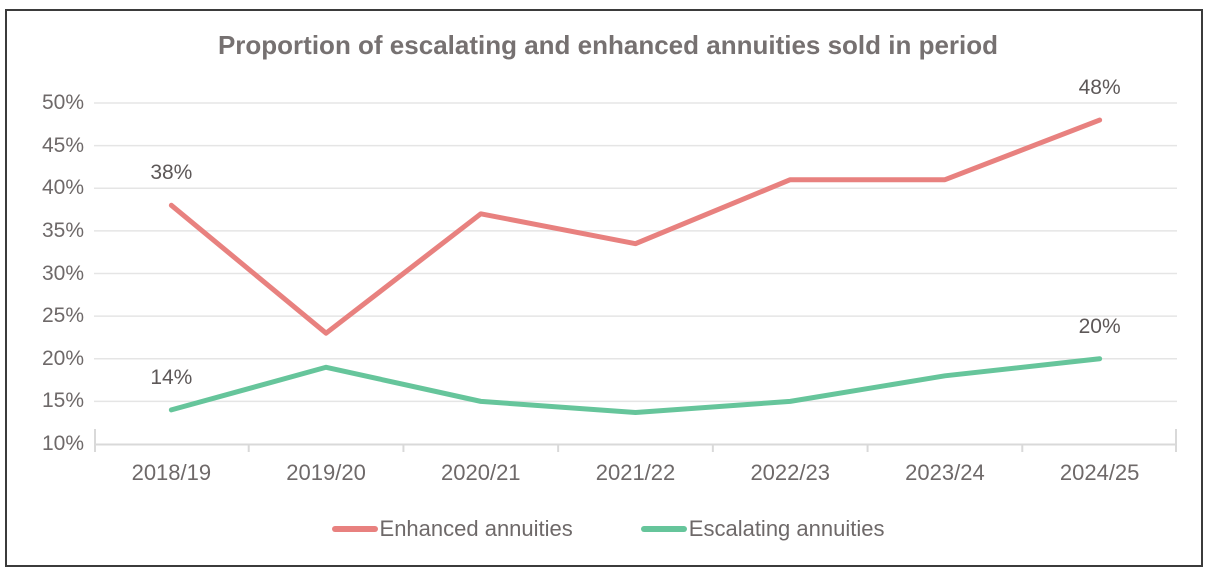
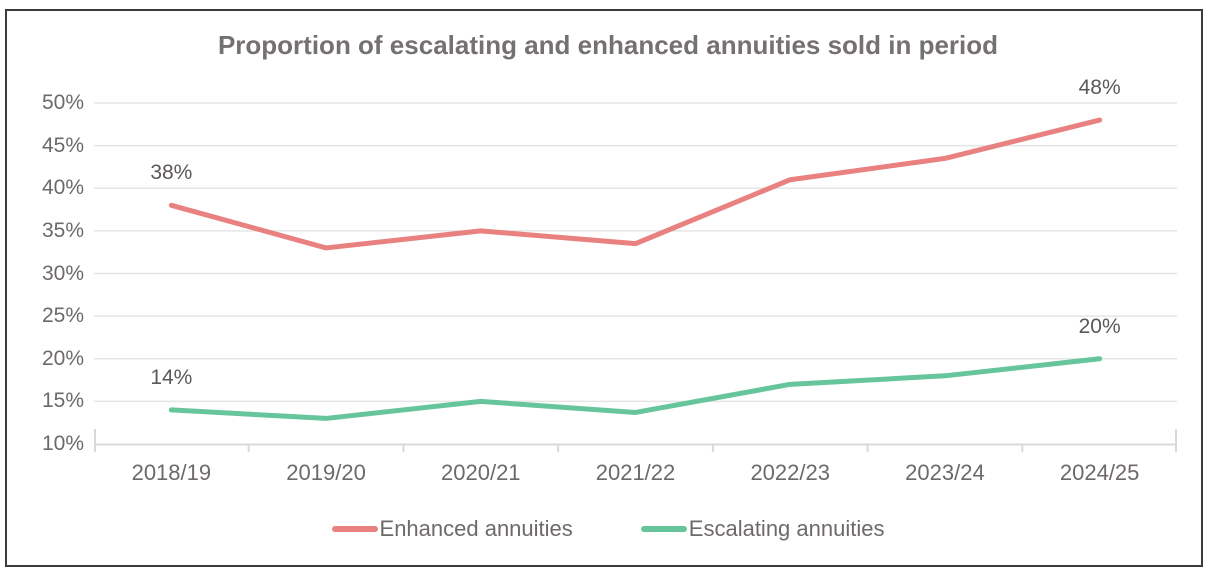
Enhanced annuities/2019/20: 23% -> 33%
Escalating annuities/2019/20: 19% -> 13%
Enhanced annuities/2020/21: 37% -> 35%
Escalating annuities/2022/23: 15% -> 17%
Enhanced annuities/2023/24: 41% -> 44%
